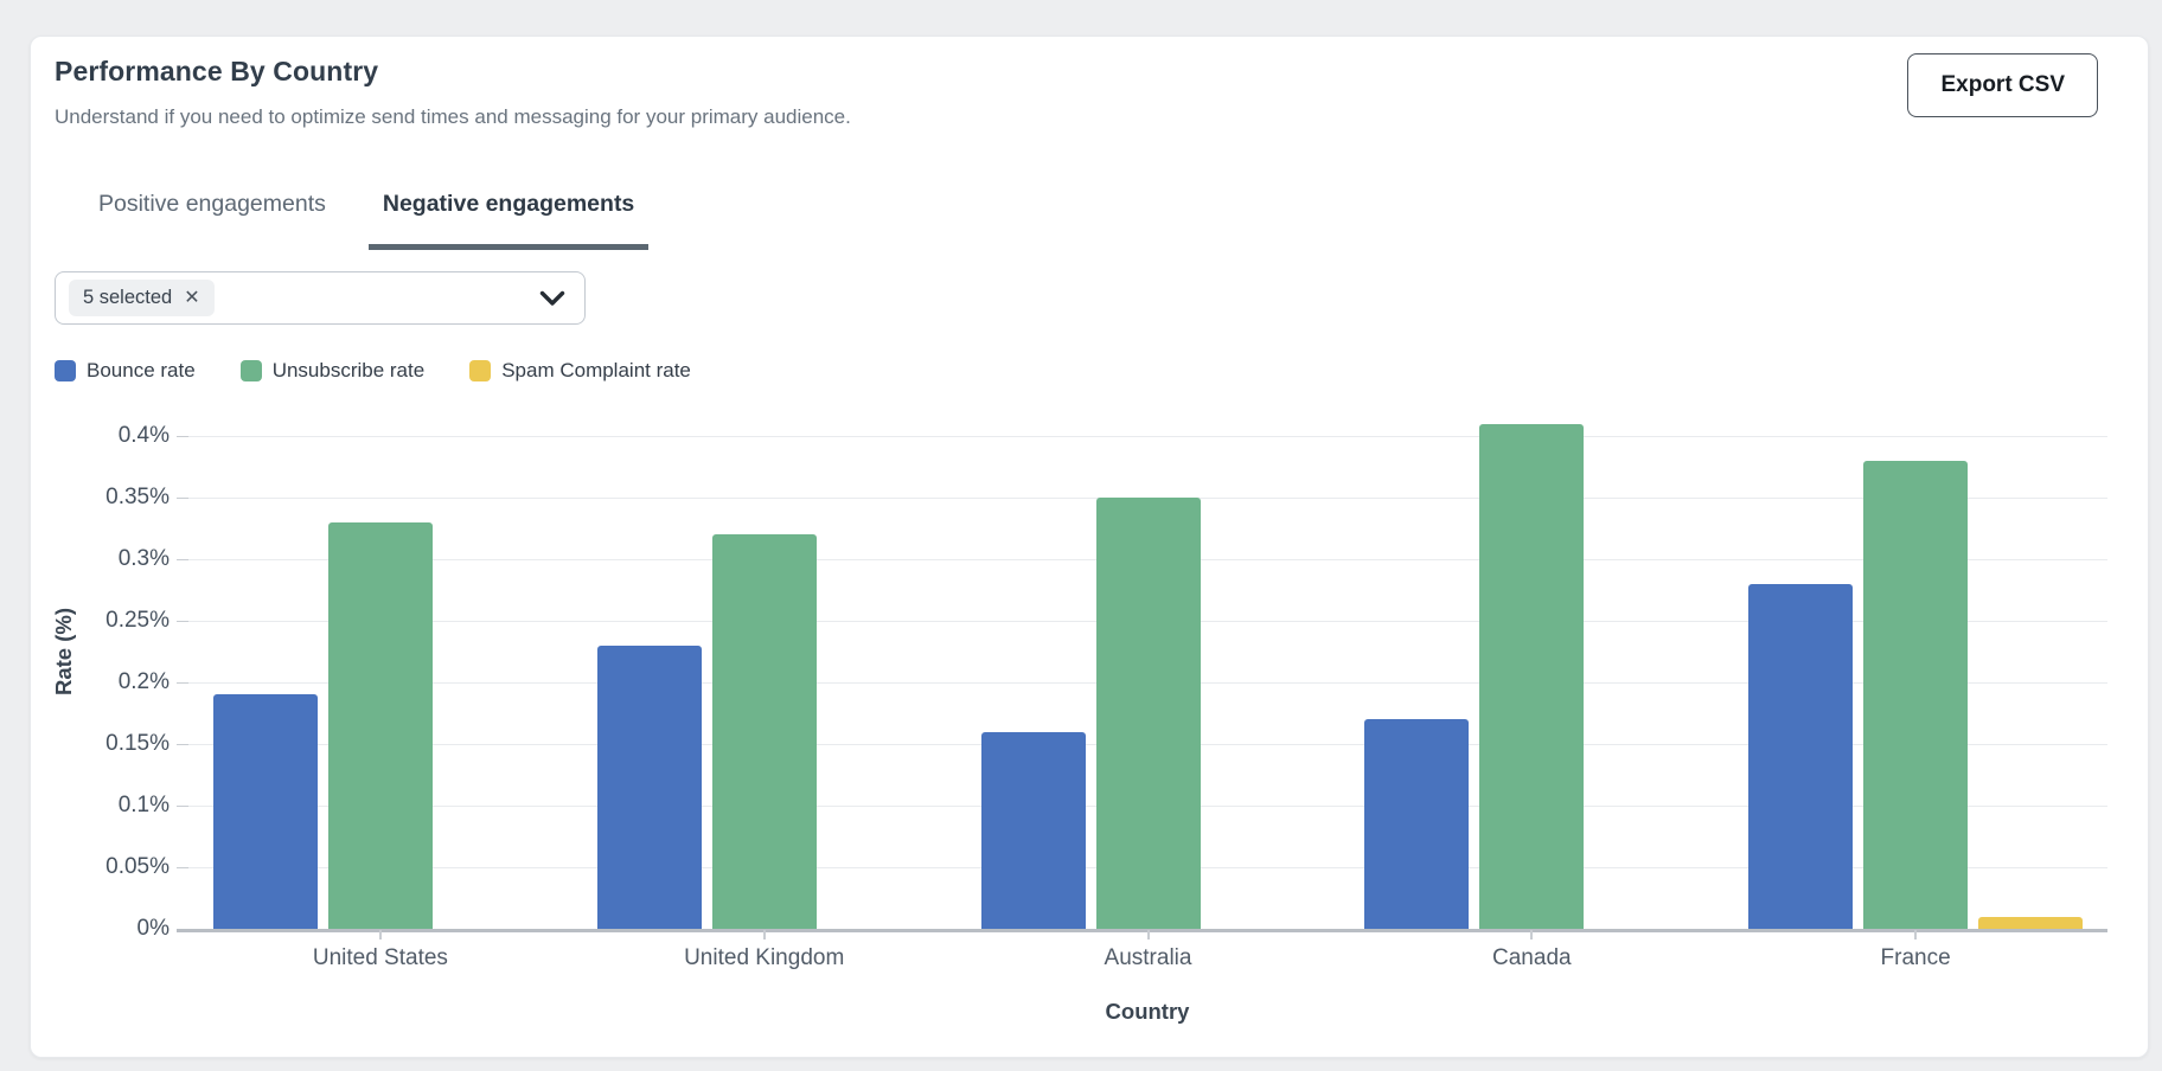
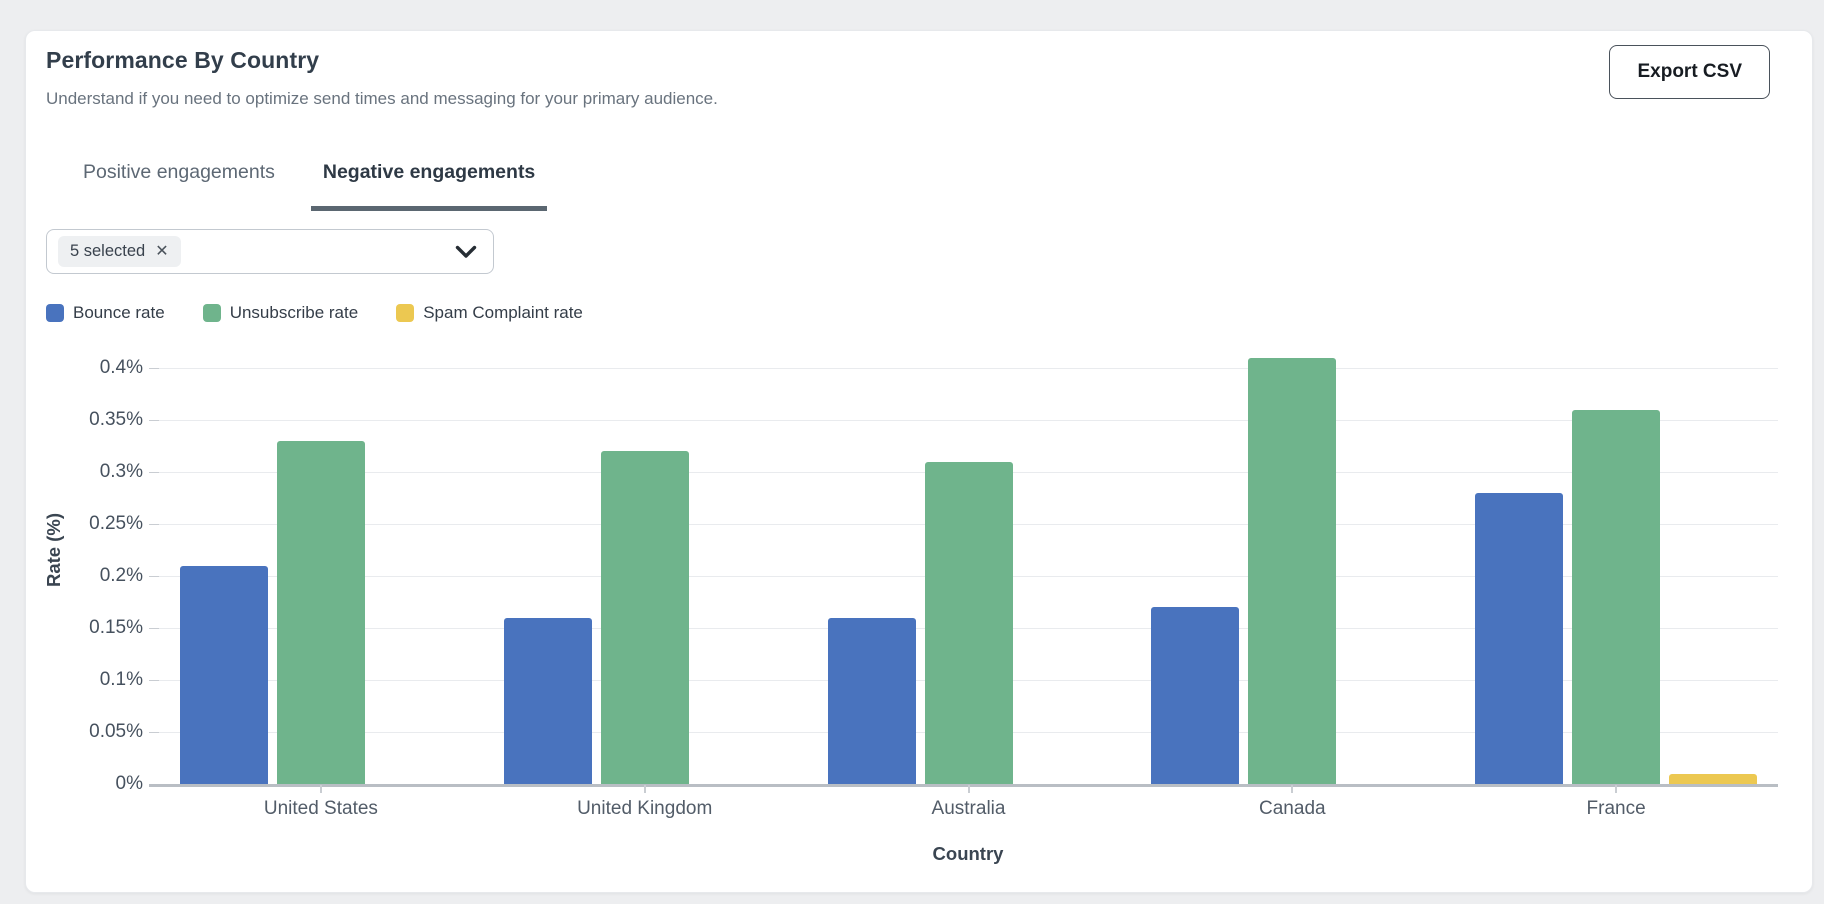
Bounce rate/United States: 0.19% -> 0.21%
Bounce rate/United Kingdom: 0.23% -> 0.16%
Unsubscribe rate/Australia: 0.35% -> 0.31%
Unsubscribe rate/France: 0.38% -> 0.36%
